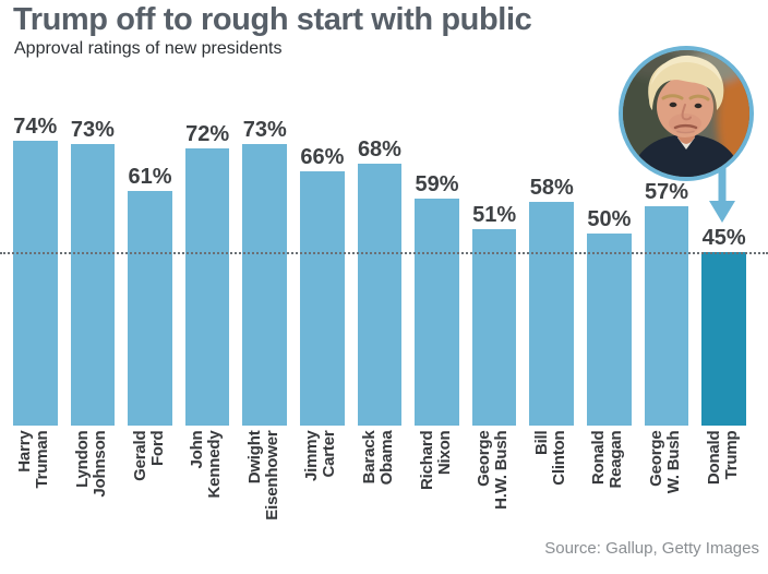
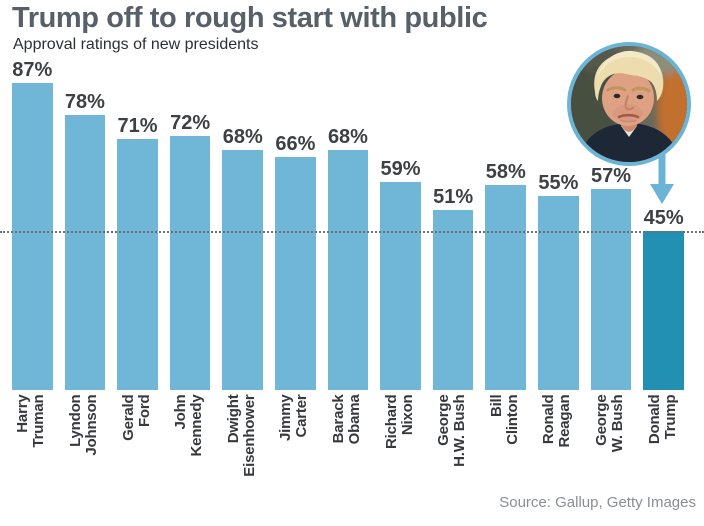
Harry Truman: 74% -> 87%
Lyndon Johnson: 73% -> 78%
Gerald Ford: 61% -> 71%
Dwight Eisenhower: 73% -> 68%
Ronald Reagan: 50% -> 55%
